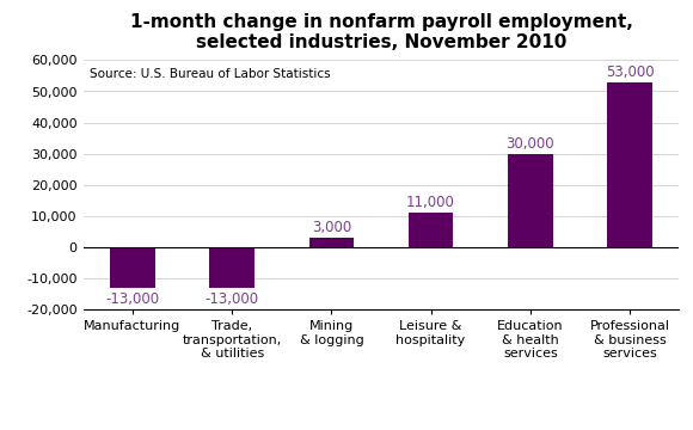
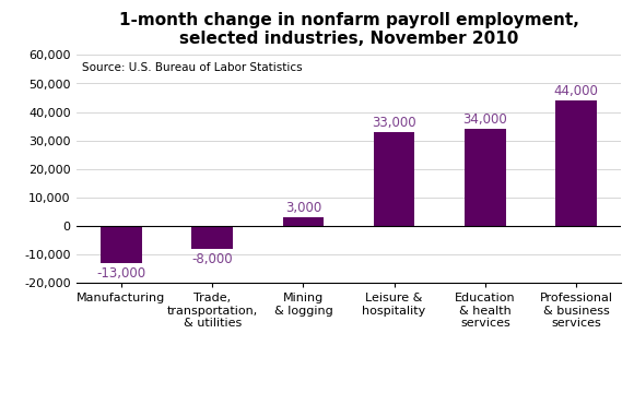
Trade, transportation, & utilities: -13,000 -> -8,000
Leisure & hospitality: 11,000 -> 33,000
Education & health services: 30,000 -> 34,000
Professional & business services: 53,000 -> 44,000
